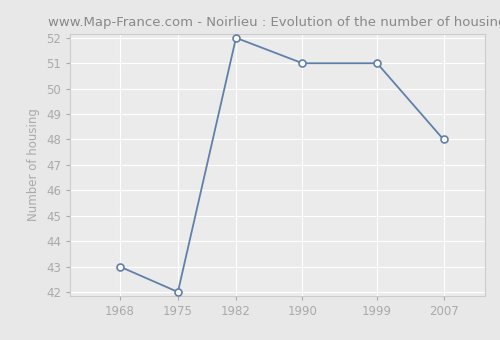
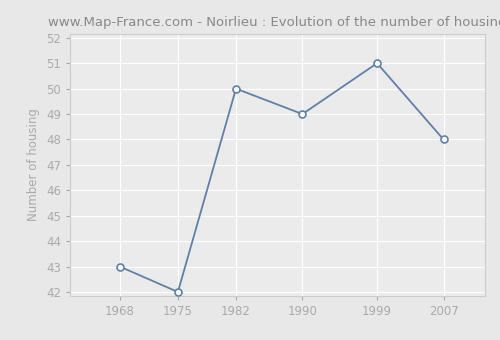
1982: 52 -> 50
1990: 51 -> 49
